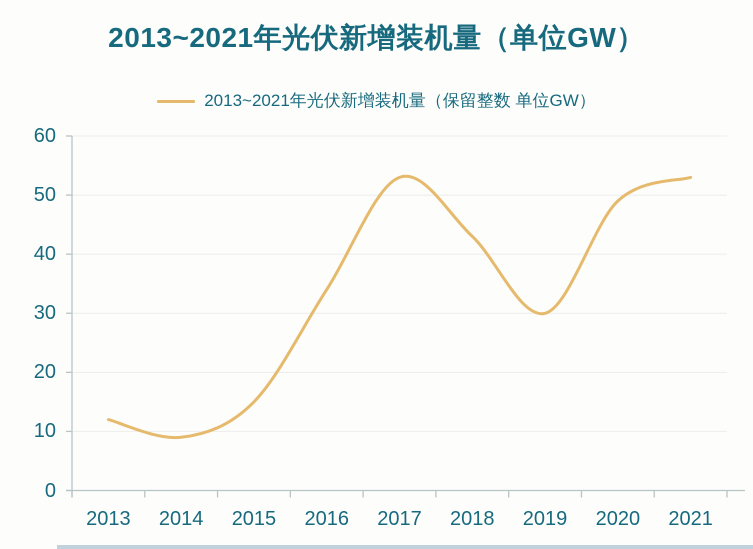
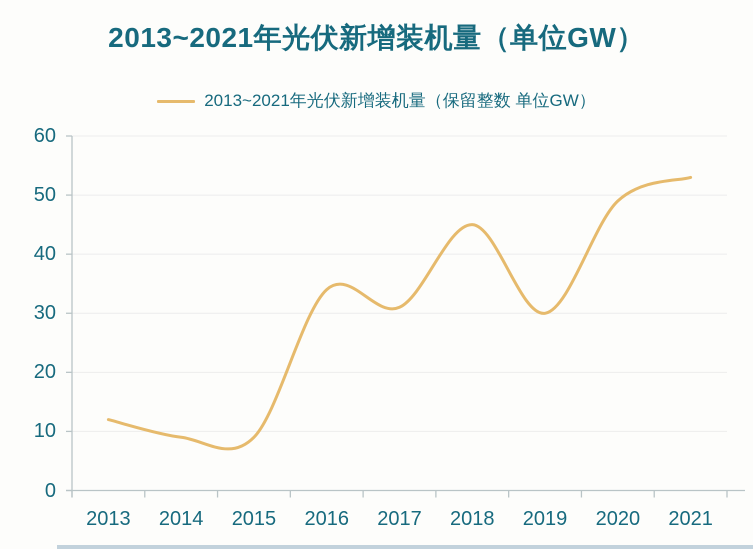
2015: 15 -> 9
2017: 53 -> 31
2018: 43 -> 45
